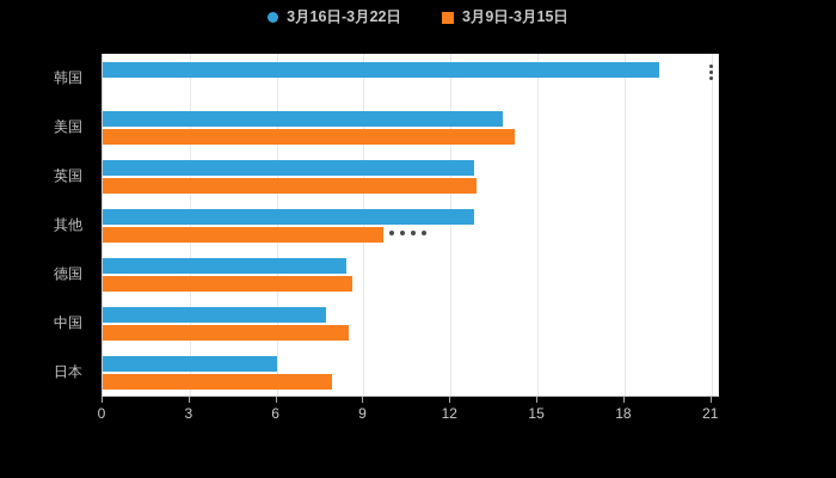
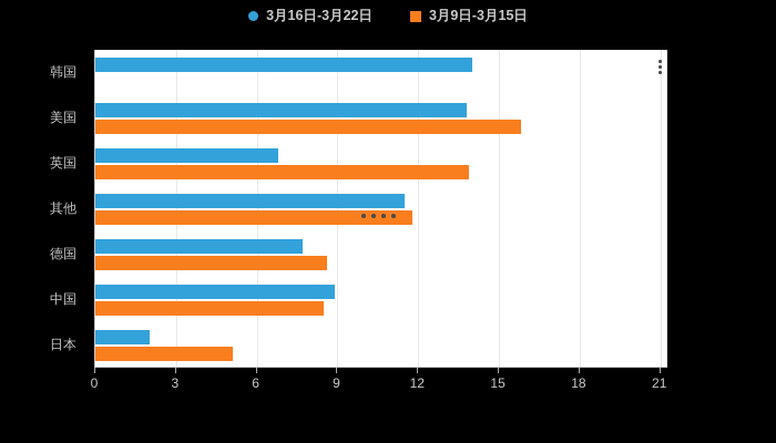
3月16日-3月22日/韩国: 19.2 -> 14.0
3月9日-3月15日/美国: 14.2 -> 15.8
3月16日-3月22日/英国: 12.8 -> 6.8
3月9日-3月15日/英国: 12.9 -> 13.9
3月16日-3月22日/其他: 12.8 -> 11.5
3月9日-3月15日/其他: 9.7 -> 11.8
3月16日-3月22日/德国: 8.4 -> 7.7
3月16日-3月22日/中国: 7.7 -> 8.9
3月16日-3月22日/日本: 6.0 -> 2.0
3月9日-3月15日/日本: 7.9 -> 5.1
